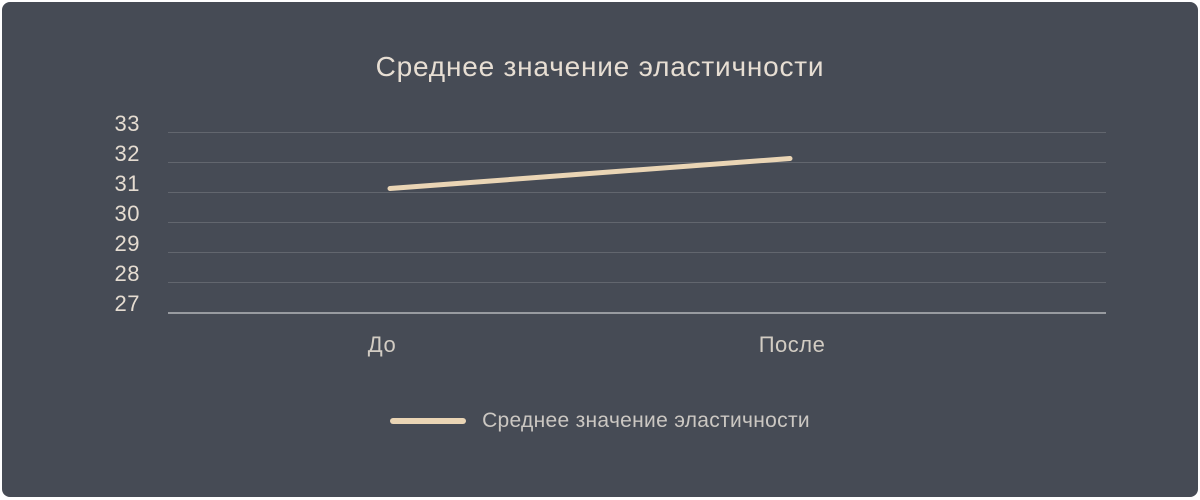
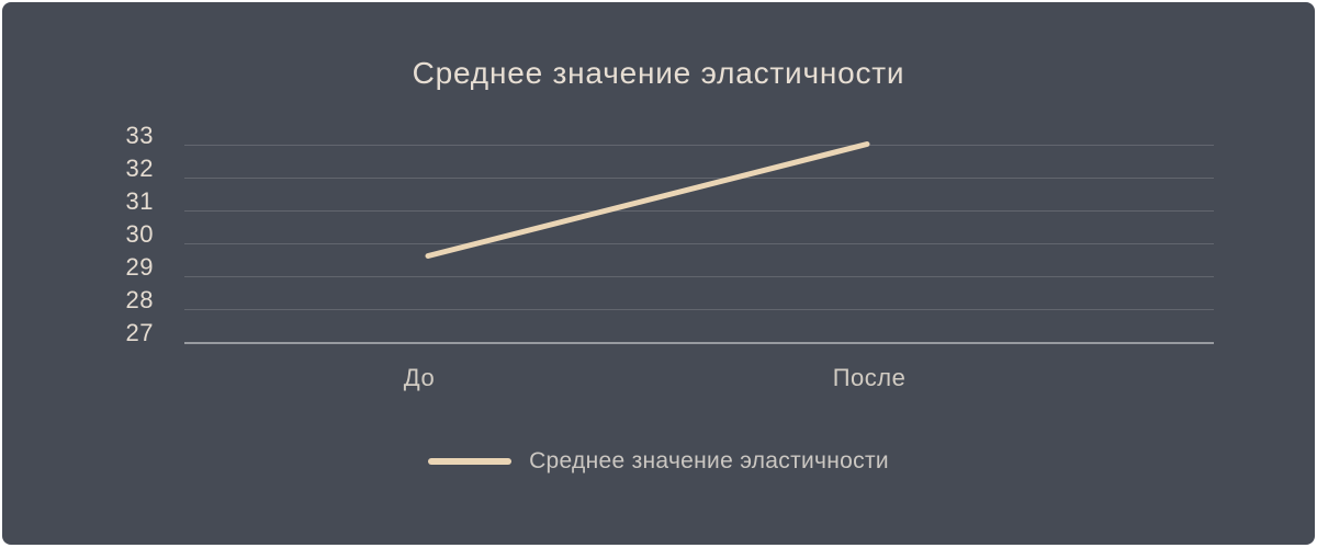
До: 31.1 -> 29.6
После: 32.1 -> 33.0
